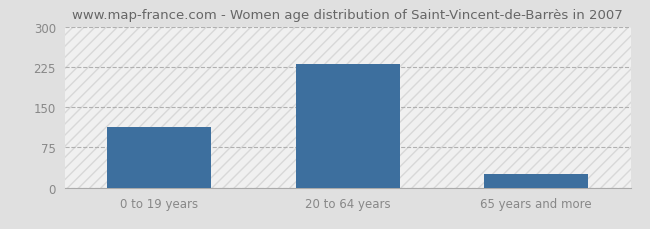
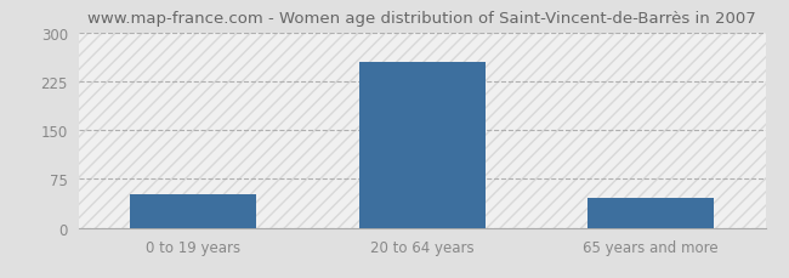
0 to 19 years: 113 -> 52
20 to 64 years: 230 -> 254
65 years and more: 25 -> 46
